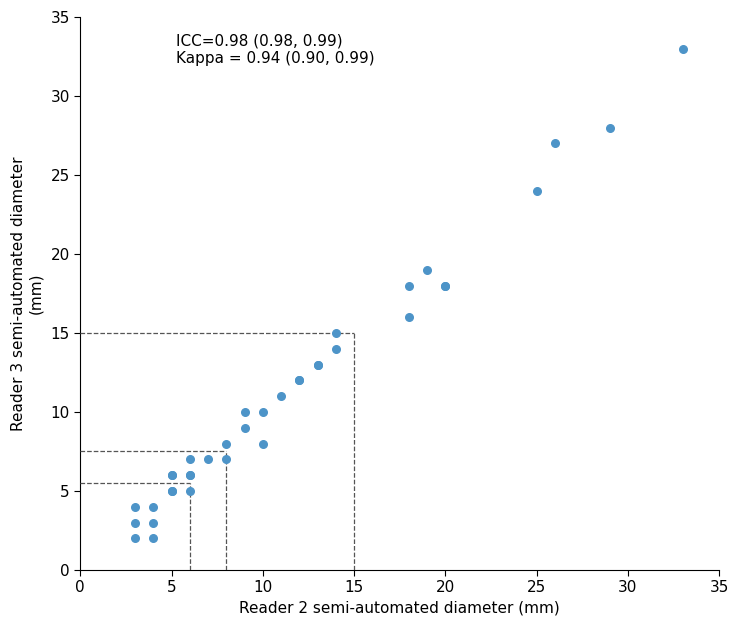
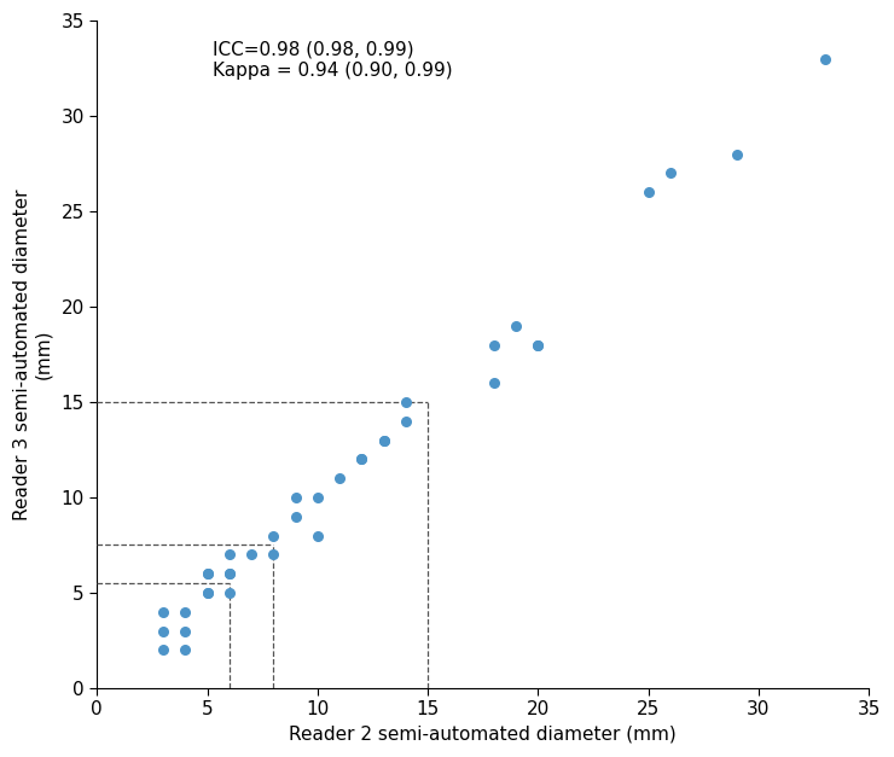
25: 24 -> 26
